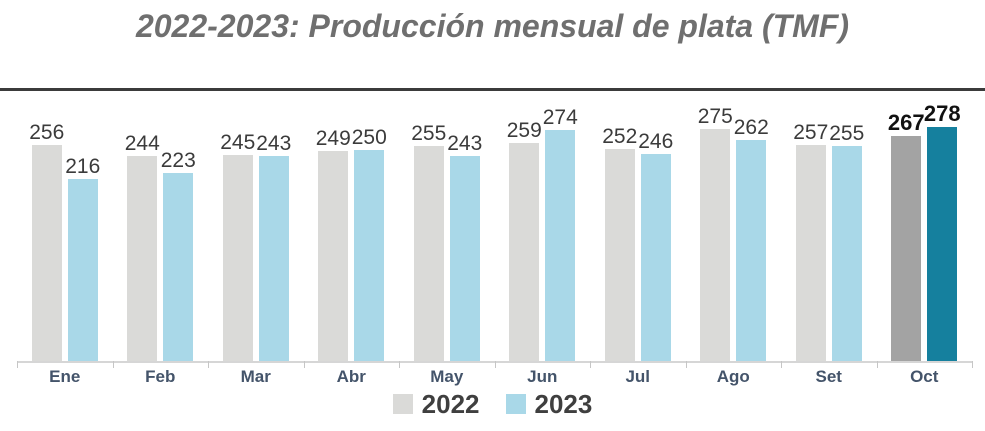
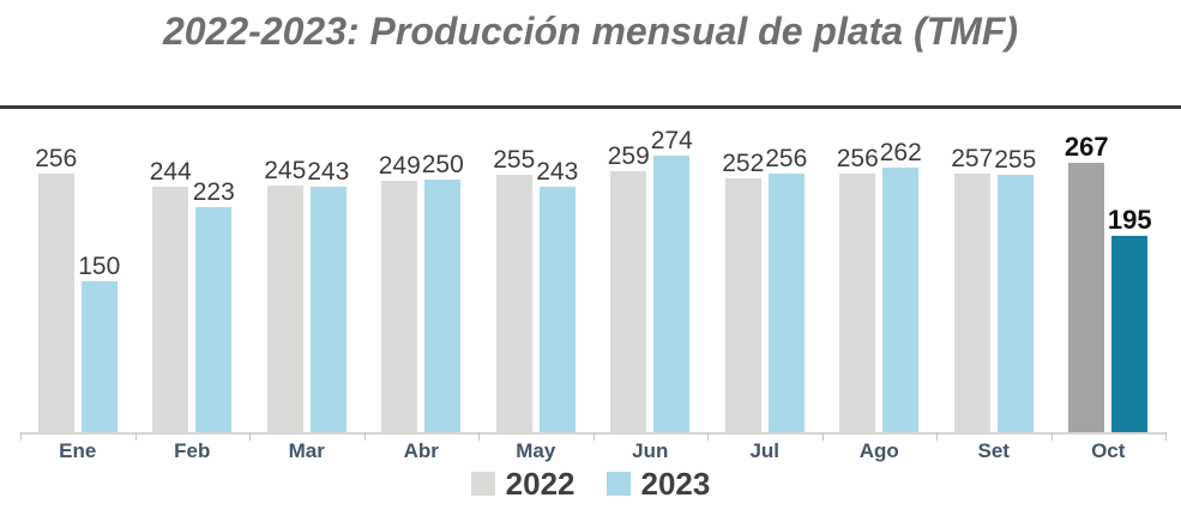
2023/Ene: 216 -> 150
2023/Jul: 246 -> 256
2022/Ago: 275 -> 256
2023/Oct: 278 -> 195
